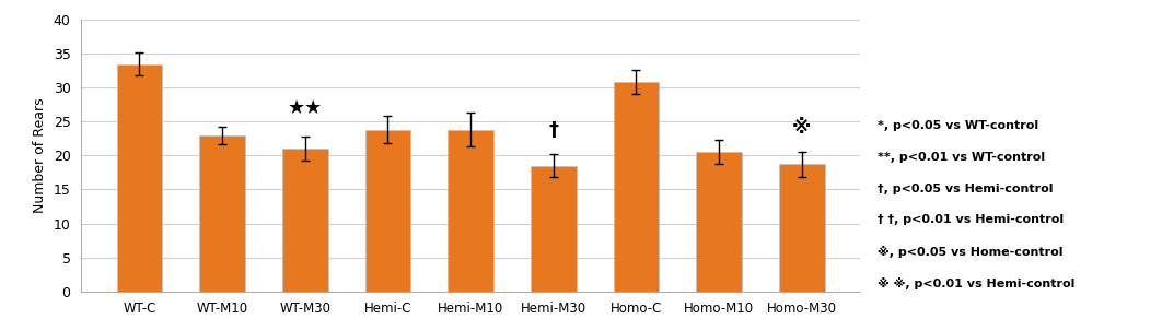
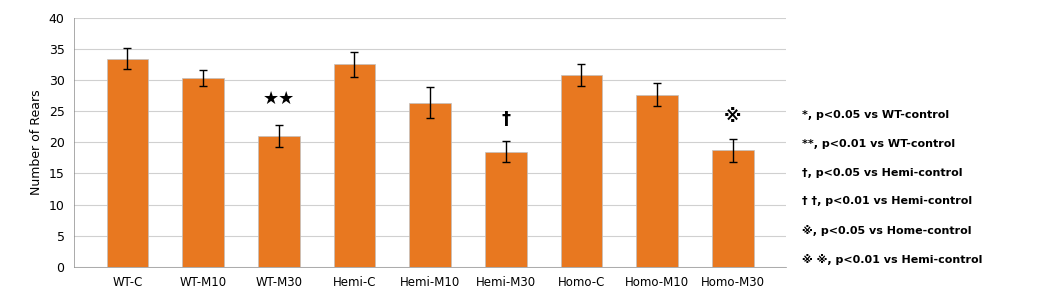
WT-M10: 23.0 -> 30.4
Hemi-C: 23.8 -> 32.6
Hemi-M10: 23.8 -> 26.4
Homo-M10: 20.6 -> 27.7
